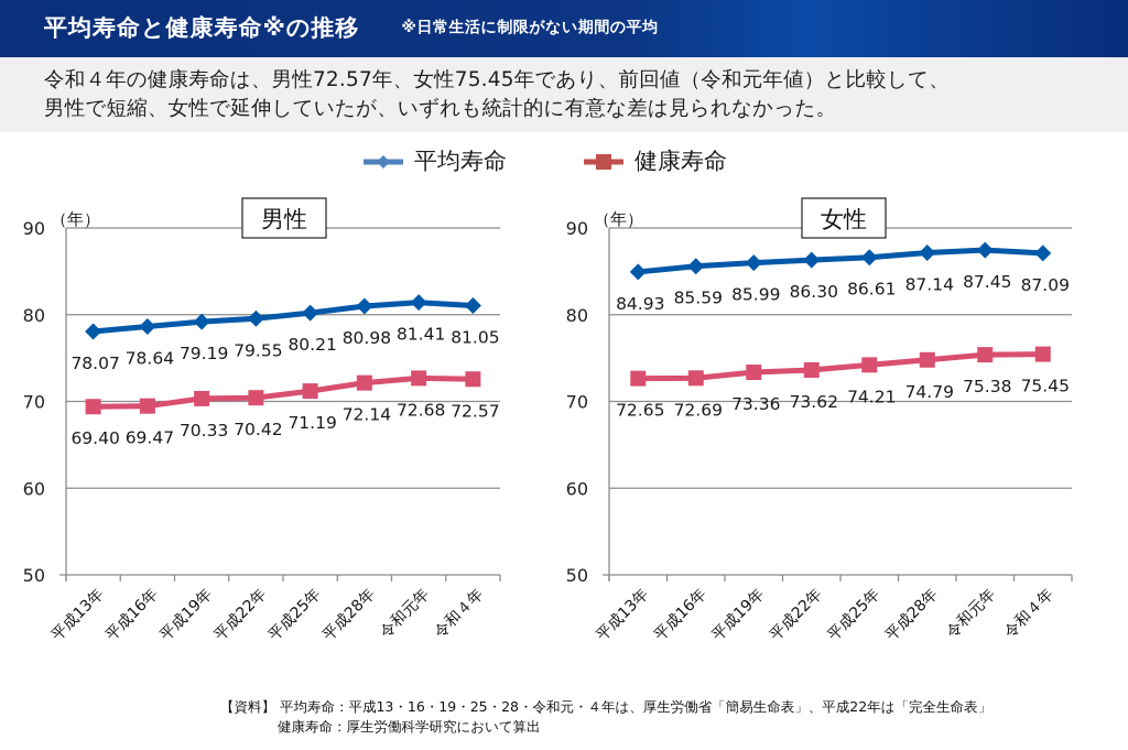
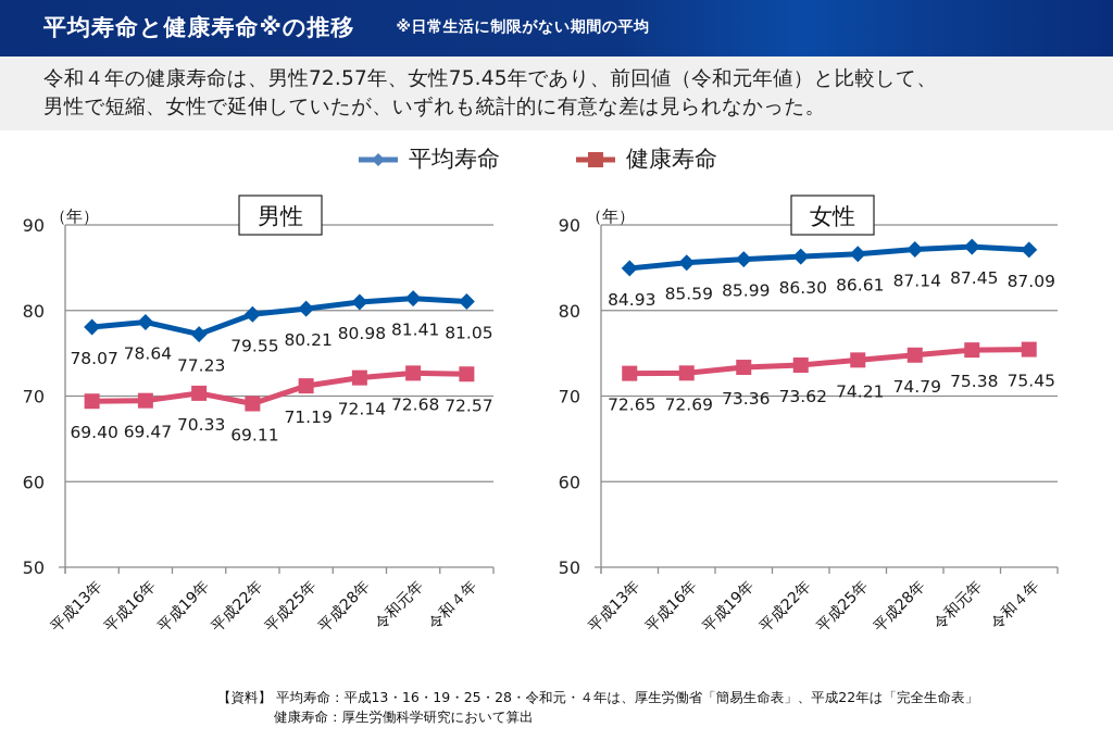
男性/平均寿命/平成19年: 79.19 -> 77.23
男性/健康寿命/平成22年: 70.42 -> 69.11
